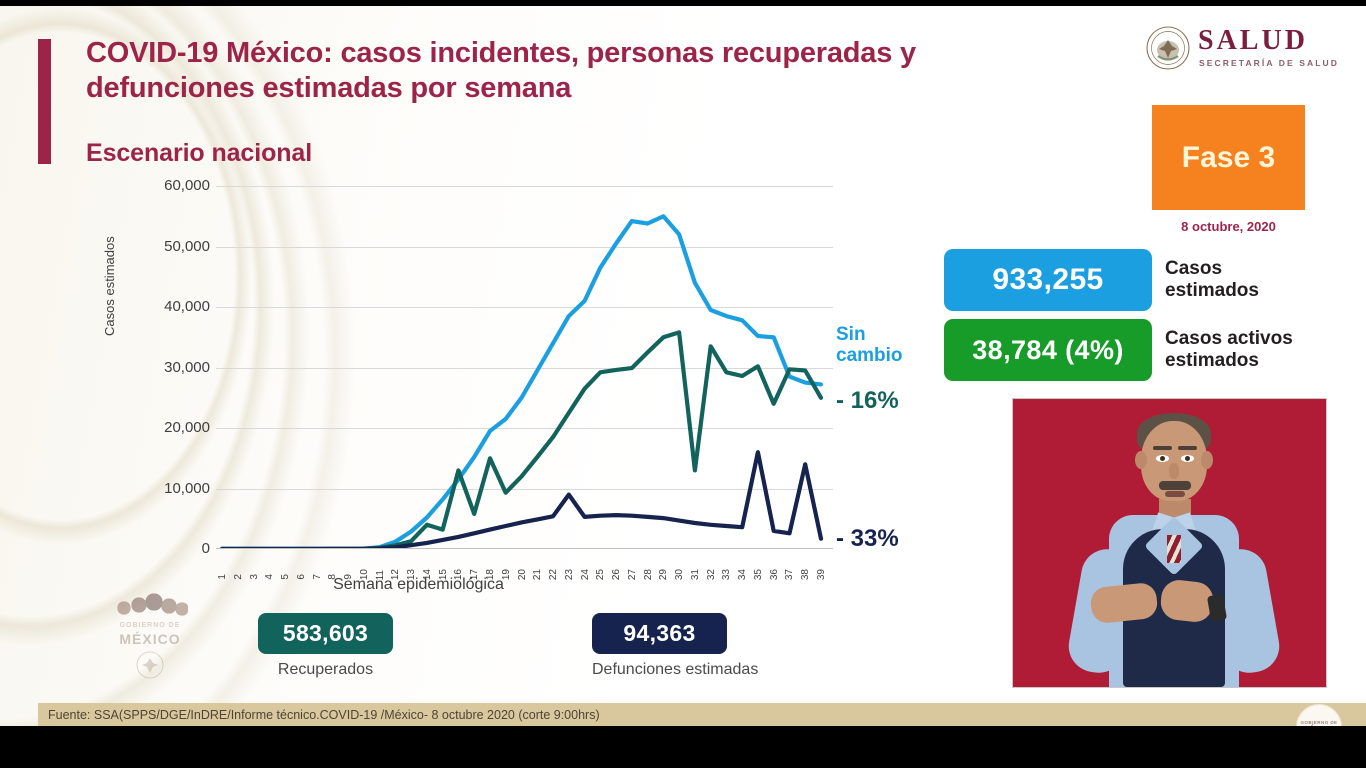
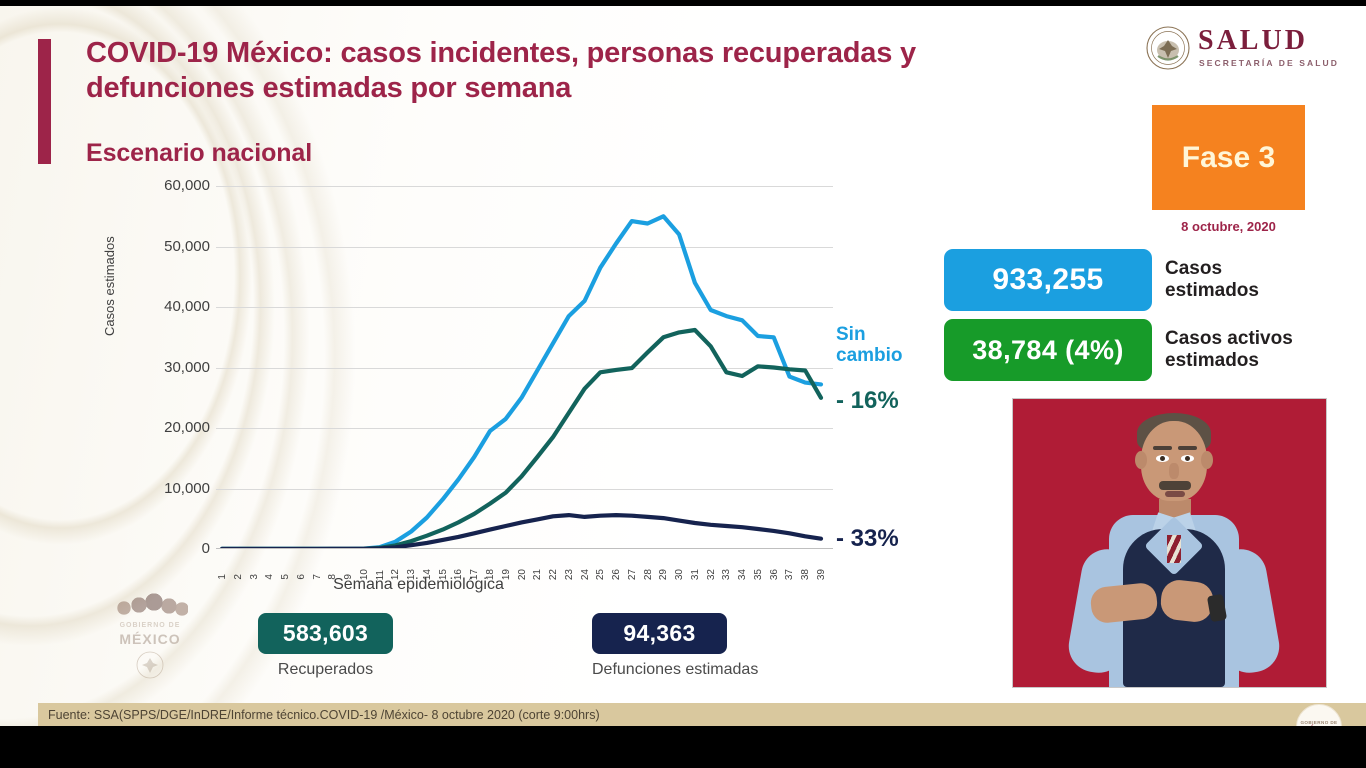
Recuperados/14: 4000 -> 2000
Recuperados/16: 13000 -> 4000
Recuperados/18: 15000 -> 8000
Defunciones estimadas/23: 9000 -> 6000
Recuperados/31: 13000 -> 36000
Defunciones estimadas/35: 16000 -> 3000
Recuperados/36: 24000 -> 30000
Defunciones estimadas/38: 14000 -> 2000
